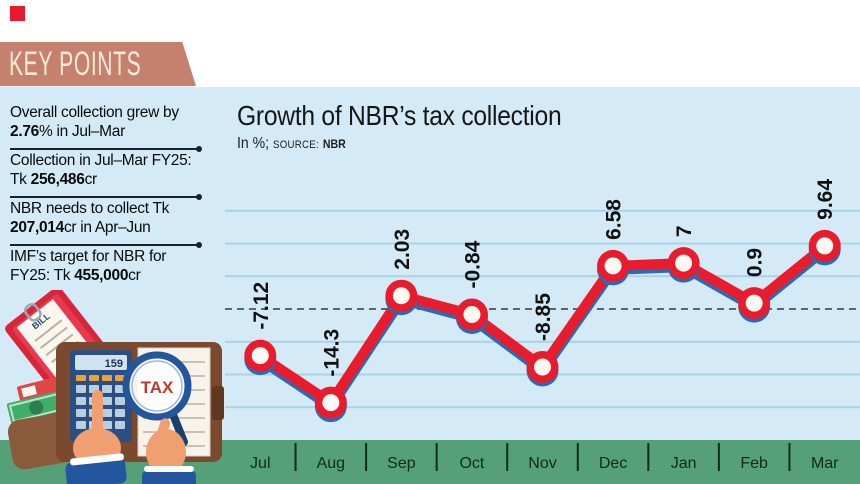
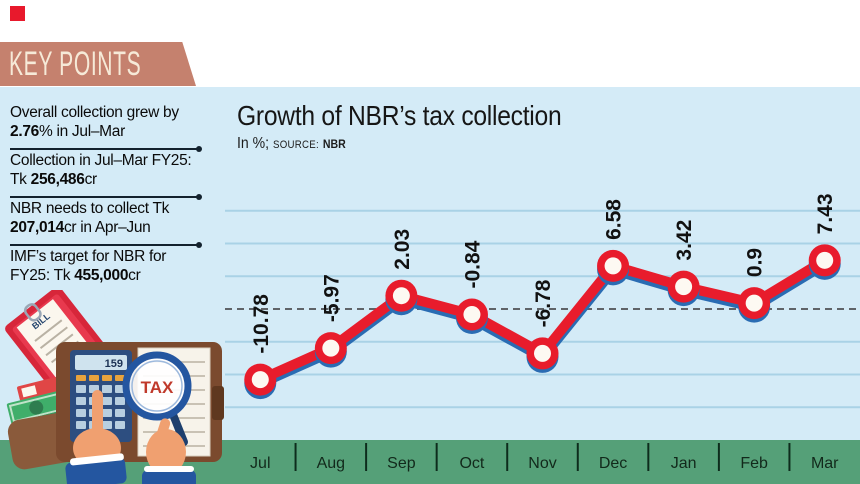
Jul: -7.12 -> -10.78
Aug: -14.3 -> -5.97
Nov: -8.85 -> -6.78
Jan: 7 -> 3.42
Mar: 9.64 -> 7.43
